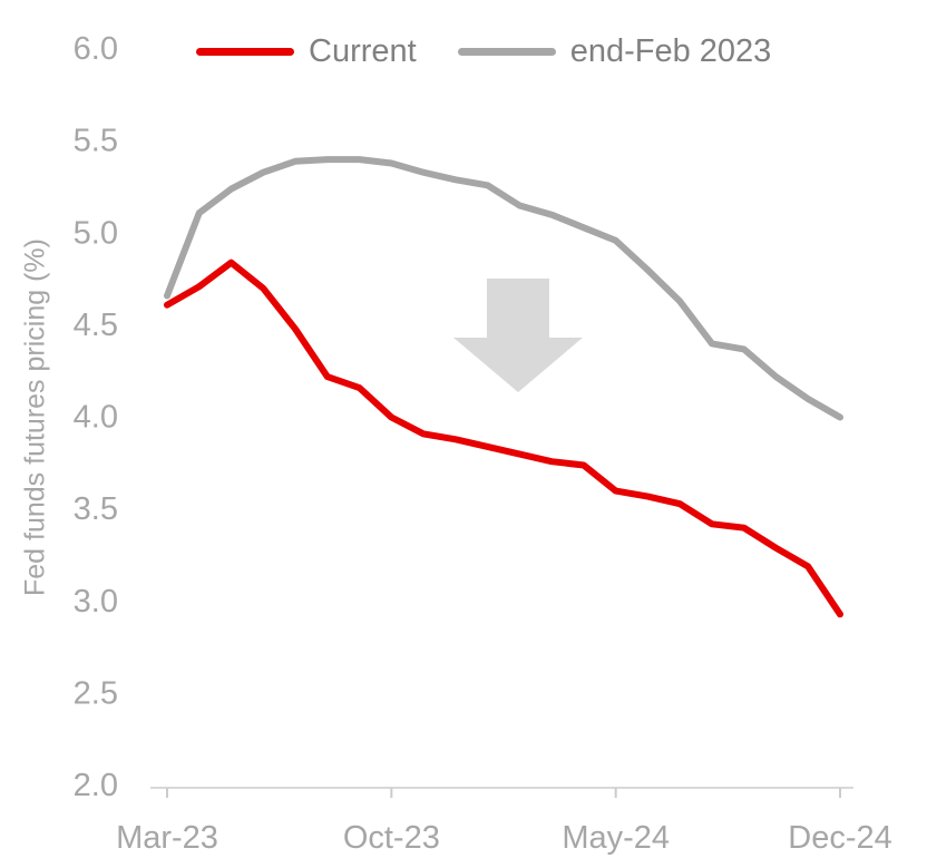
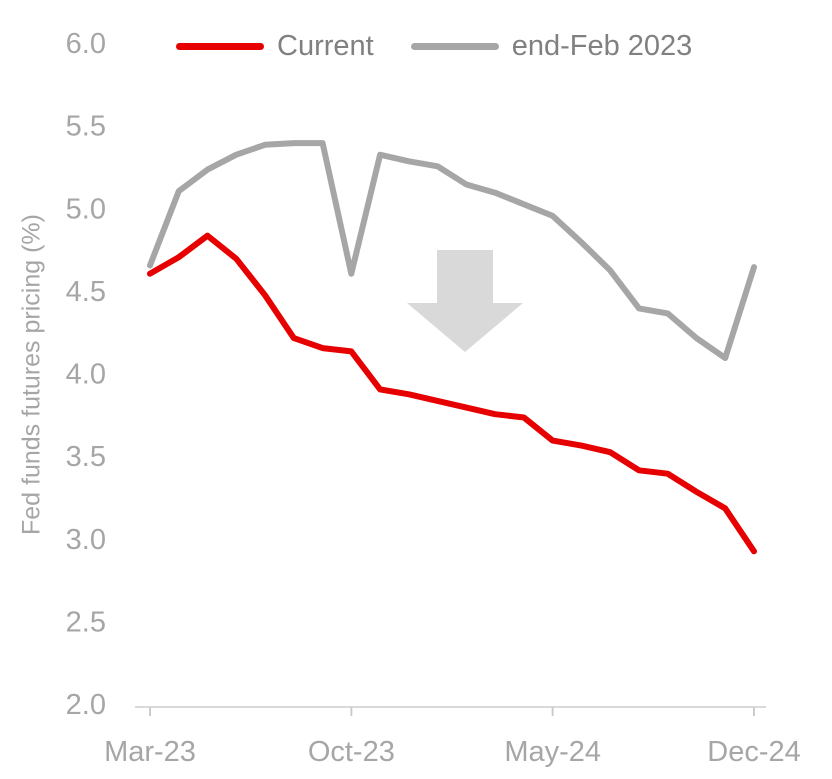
Current/Oct-23: 4.00 -> 4.14
end-Feb 2023/Oct-23: 5.38 -> 4.61
end-Feb 2023/Dec-24: 4.00 -> 4.65
